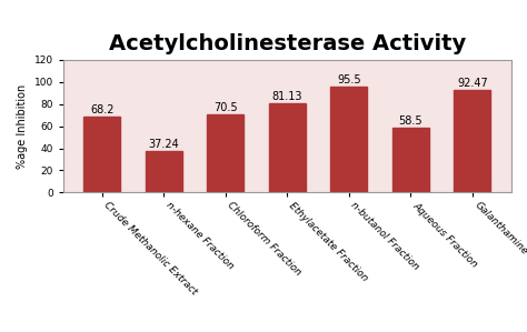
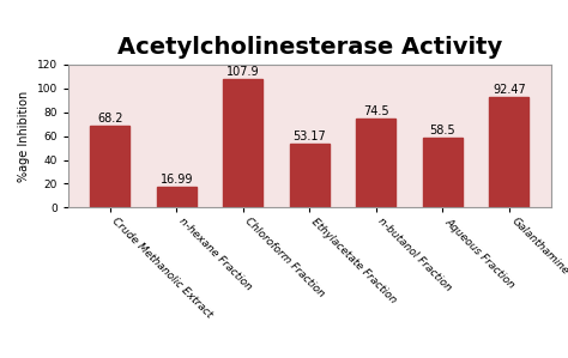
n-hexane Fraction: 37.24 -> 16.99
Chloroform Fraction: 70.5 -> 107.9
Ethylacetate Fraction: 81.13 -> 53.17
n-butanol Fraction: 95.5 -> 74.5
